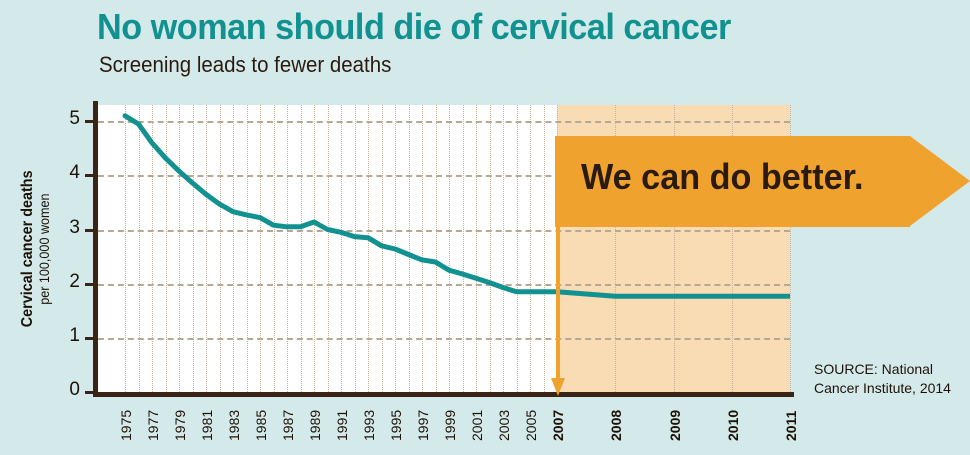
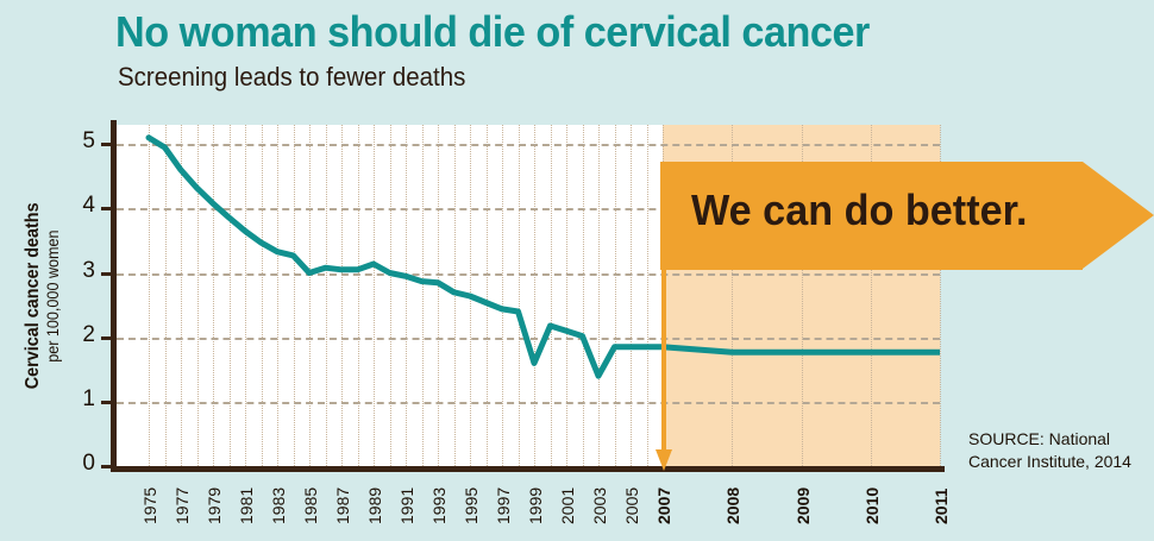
1985: 3.2 -> 3.0
1999: 2.2 -> 1.6
2003: 1.9 -> 1.4
